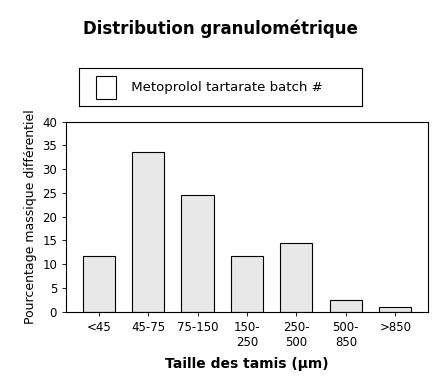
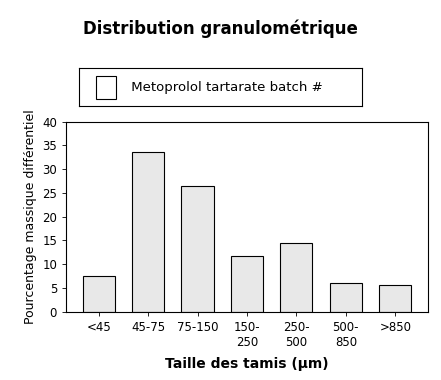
<45: 11.7 -> 7.5
75-150: 24.5 -> 26.5
500- 850: 2.5 -> 6.0
>850: 1.0 -> 5.5
